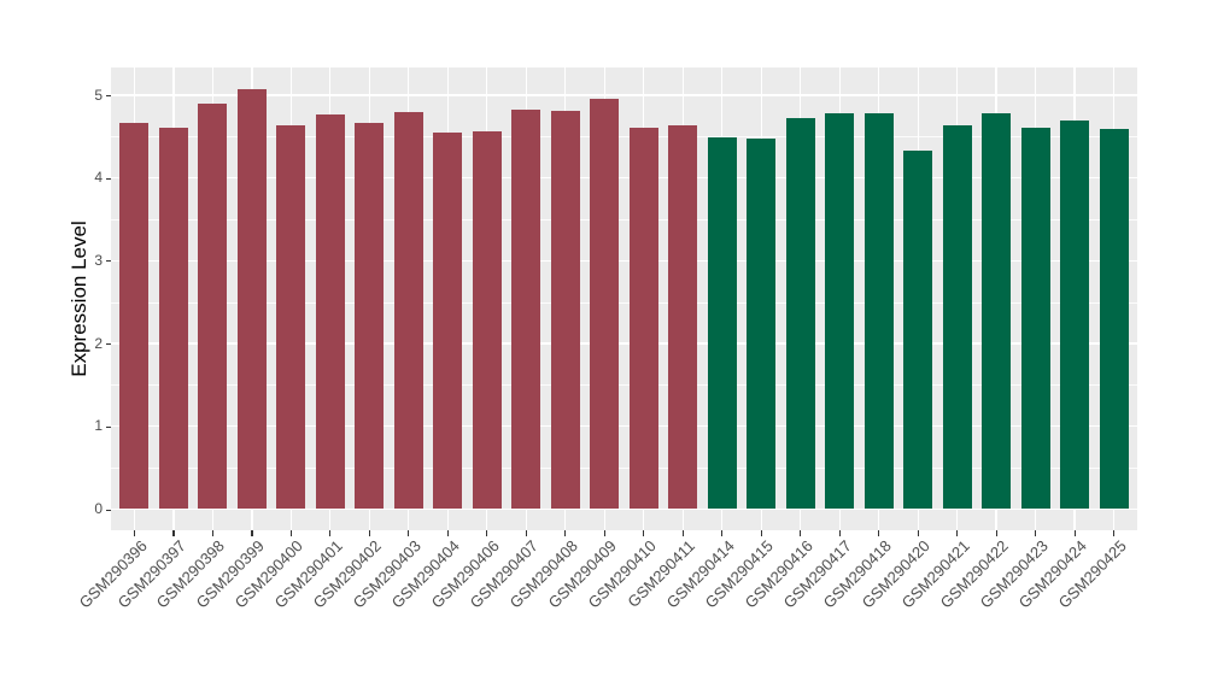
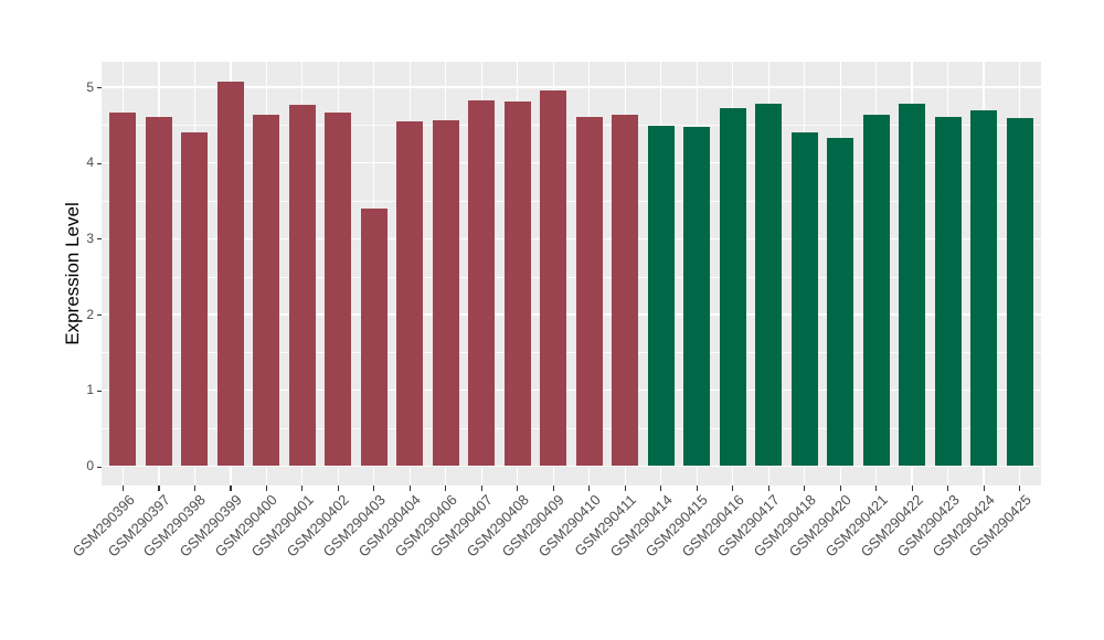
GSM290398: 4.9 -> 4.4
GSM290403: 4.8 -> 3.4
GSM290418: 4.8 -> 4.4
